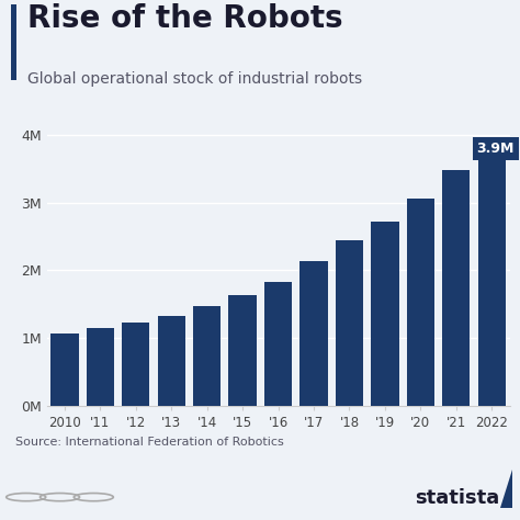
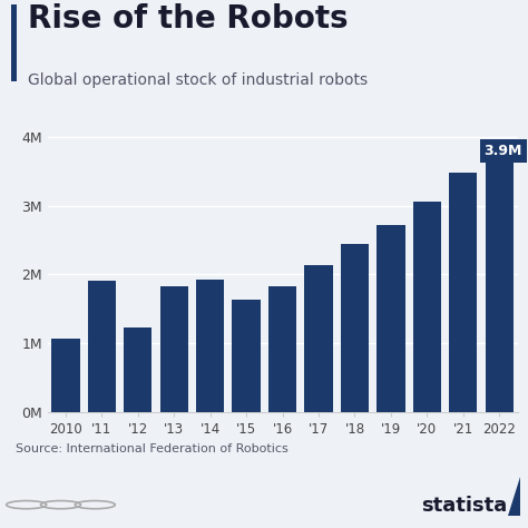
'11: 1.14M -> 1.90M
'13: 1.32M -> 1.82M
'14: 1.47M -> 1.92M
